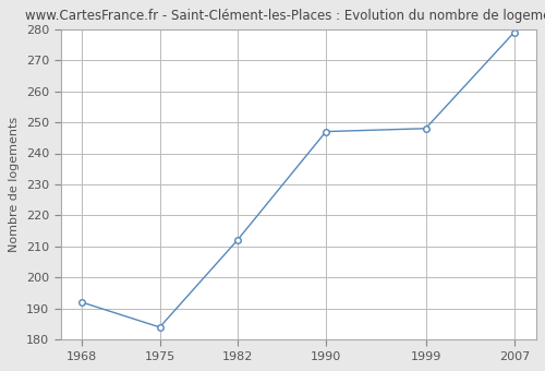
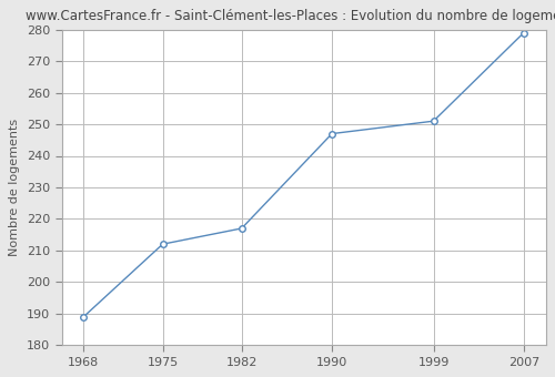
1968: 192 -> 189
1975: 184 -> 212
1982: 212 -> 217
1999: 248 -> 251
